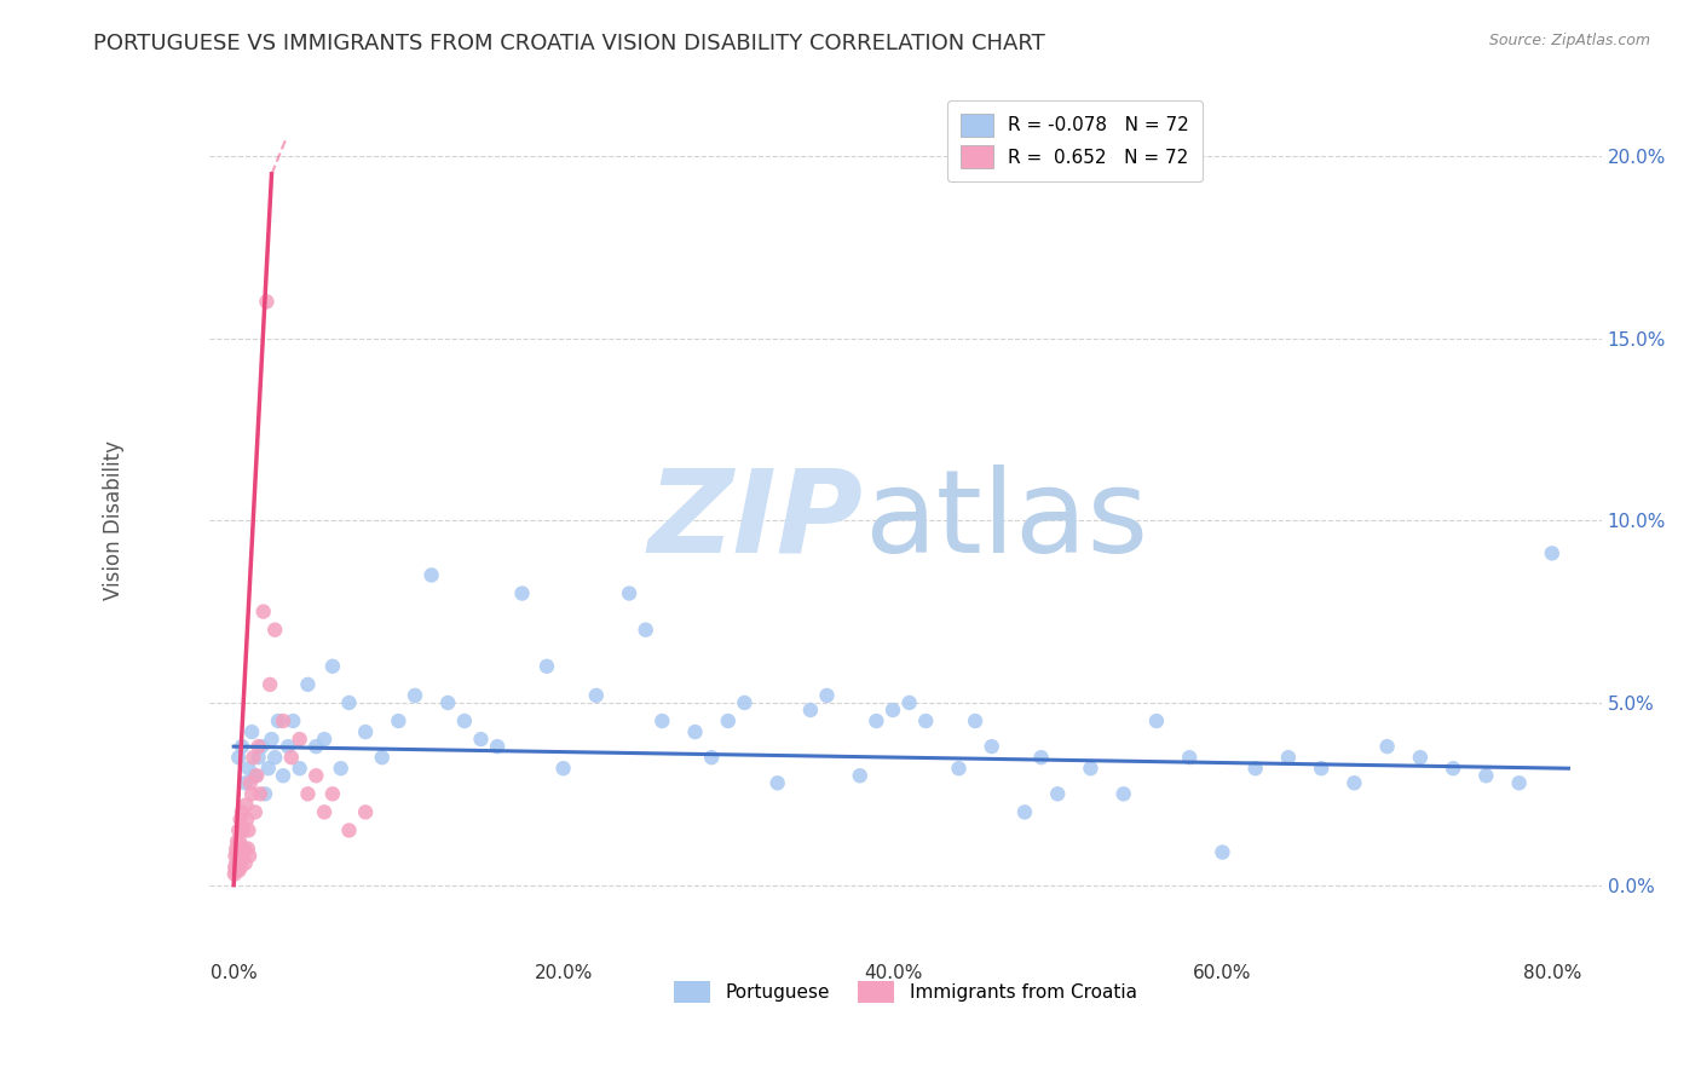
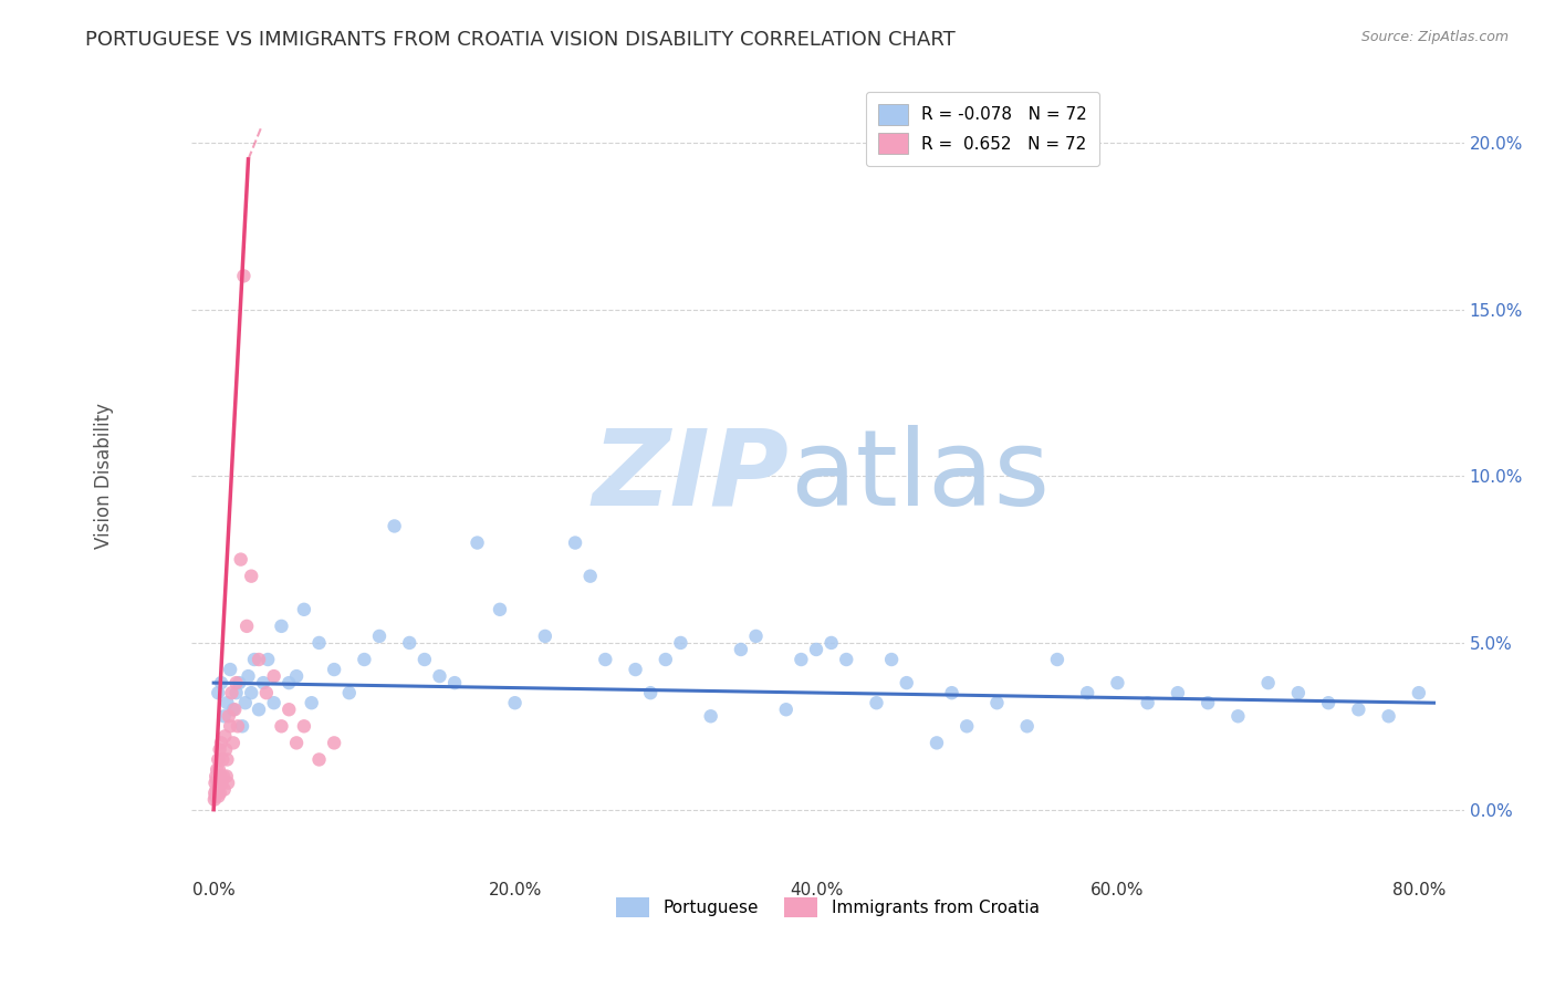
Portuguese/60.0%: 0.9% -> 3.8%
Portuguese/80.0%: 9.1% -> 3.5%
